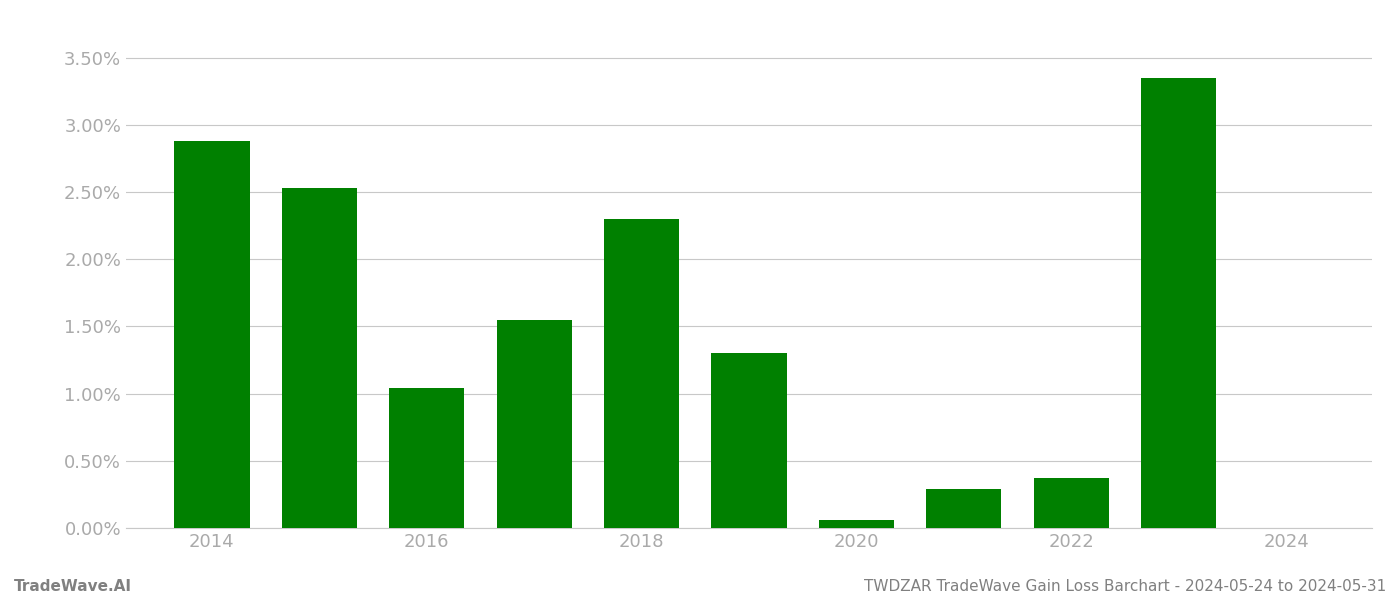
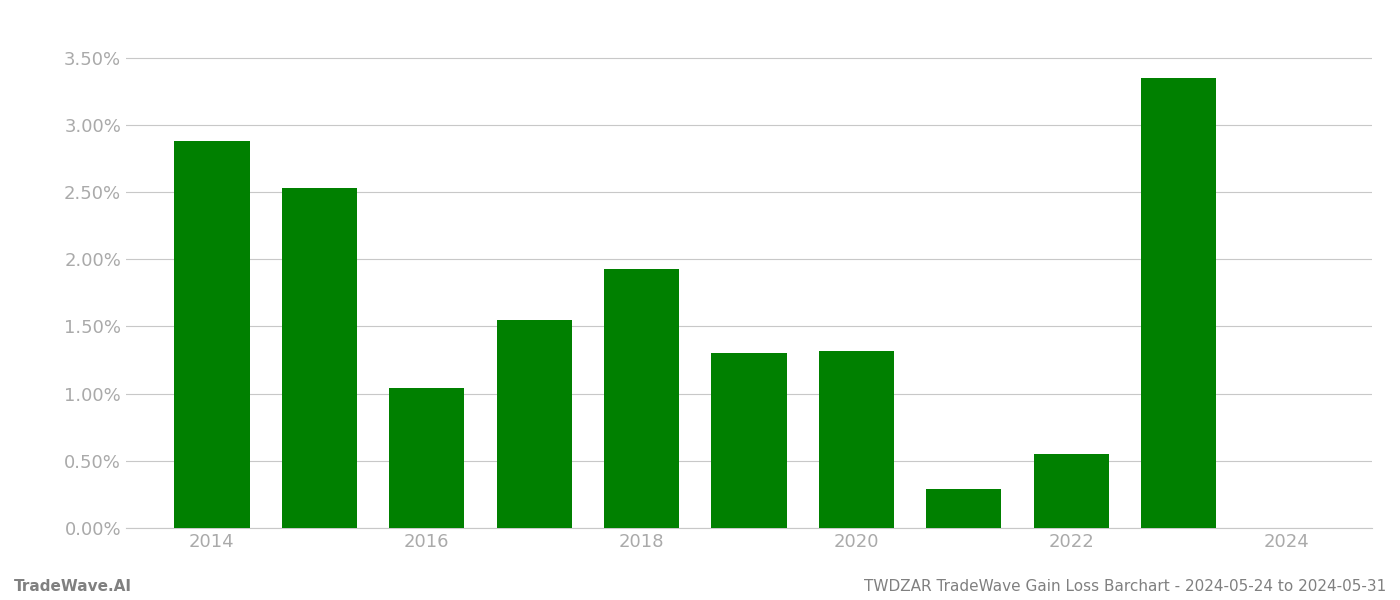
2018: 2.30% -> 1.93%
2020: 0.06% -> 1.32%
2022: 0.37% -> 0.55%
